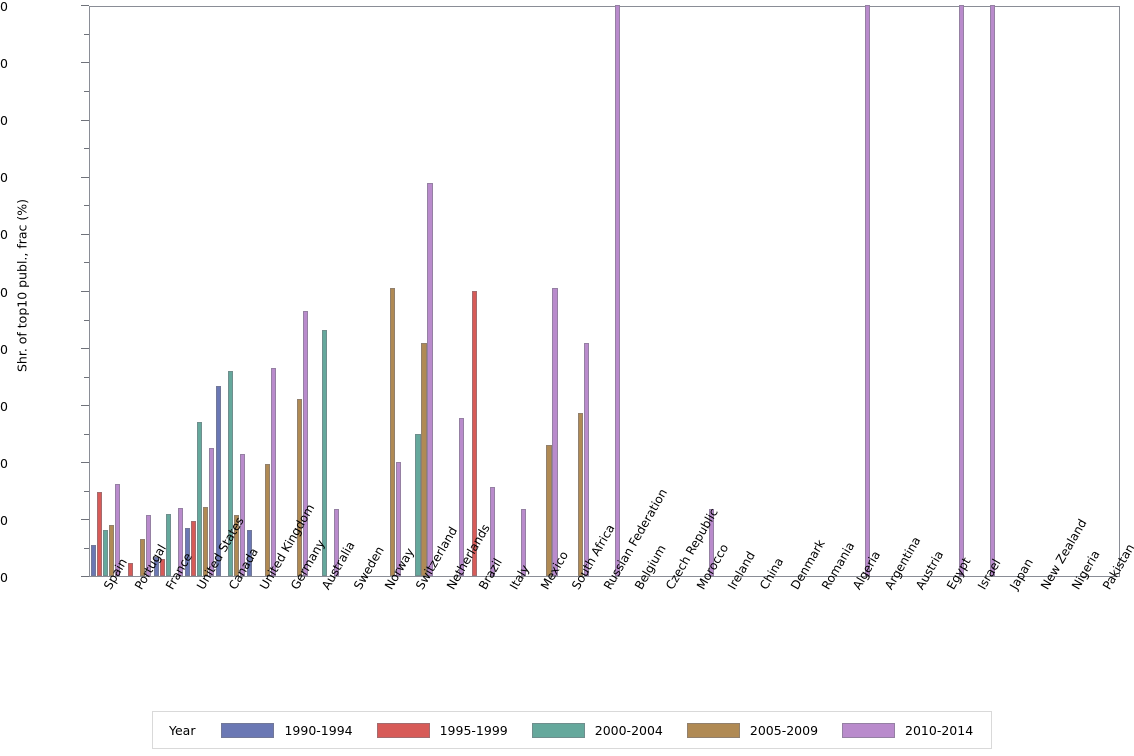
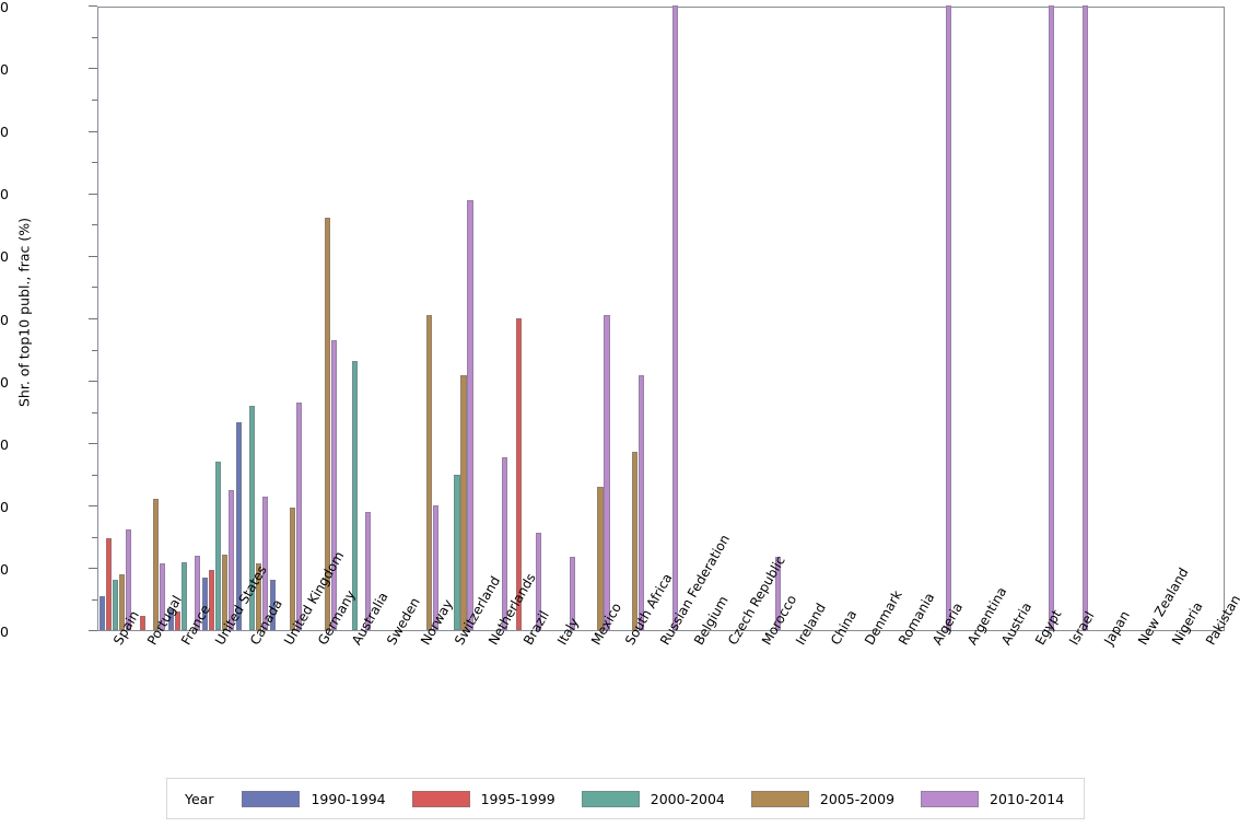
2005-2009/Portugal: 6 -> 21
2005-2009/Germany: 31 -> 66
2010-2014/Australia: 12 -> 19
